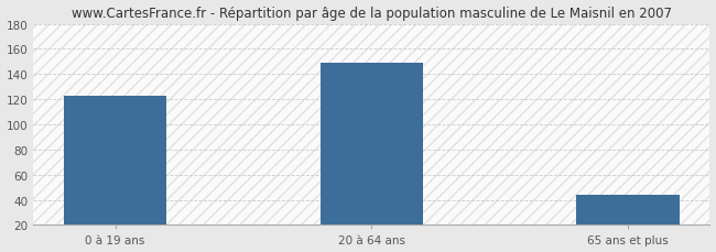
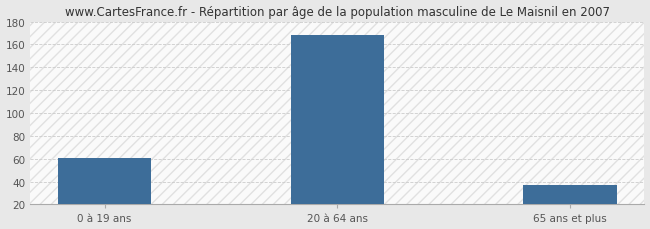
0 à 19 ans: 123 -> 61
20 à 64 ans: 149 -> 168
65 ans et plus: 44 -> 37
